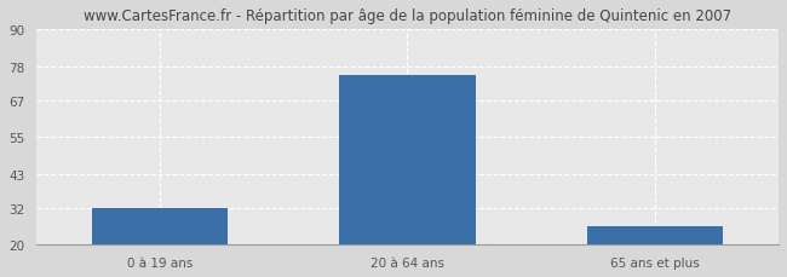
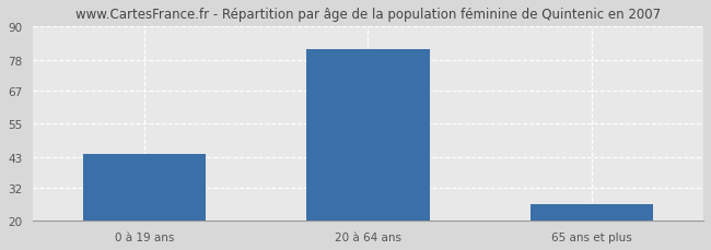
0 à 19 ans: 32 -> 44
20 à 64 ans: 75 -> 82
